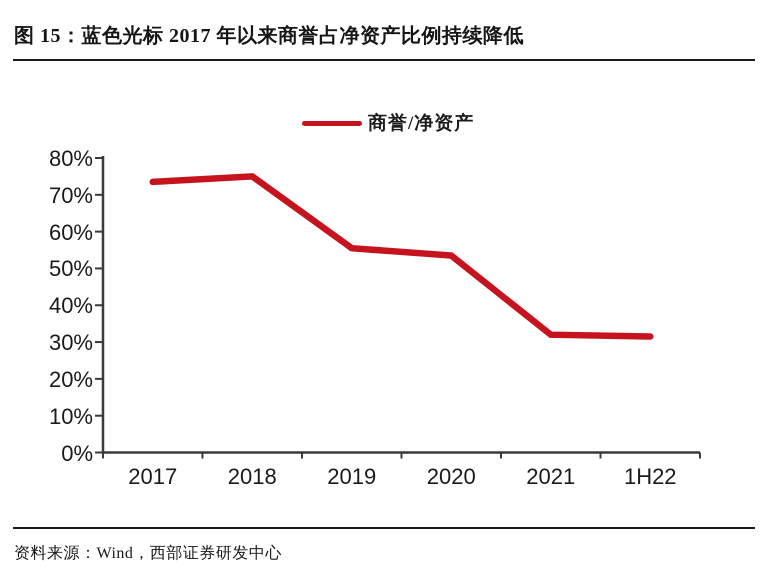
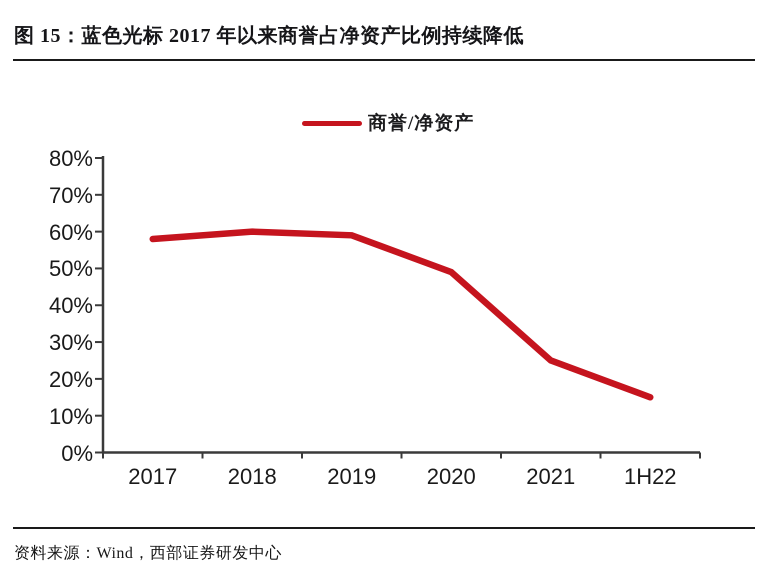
2017: 74% -> 58%
2018: 75% -> 60%
2019: 56% -> 59%
2020: 54% -> 49%
2021: 32% -> 25%
1H22: 32% -> 15%
